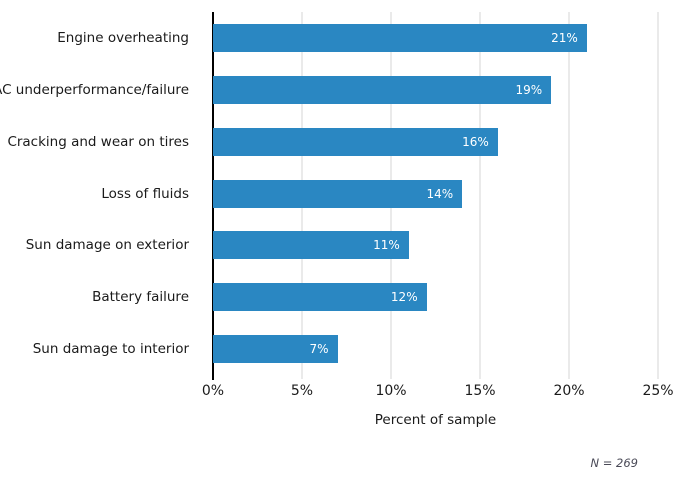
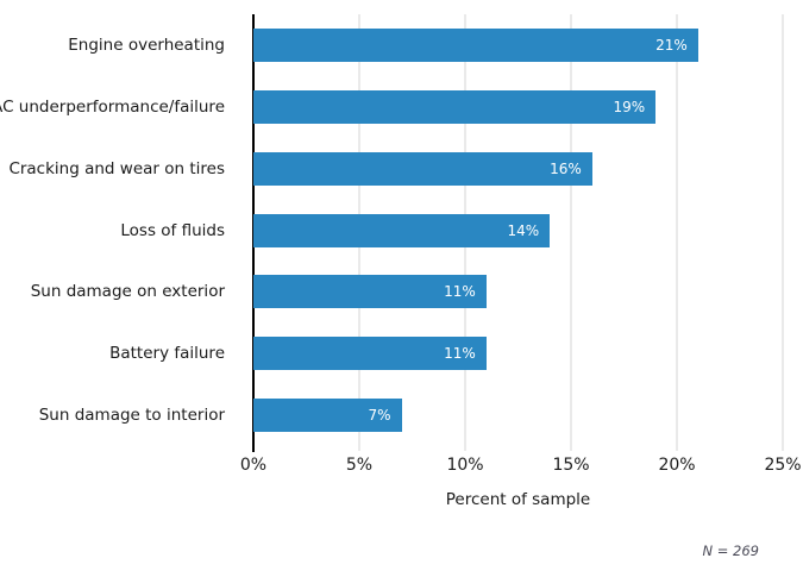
Battery failure: 12% -> 11%
